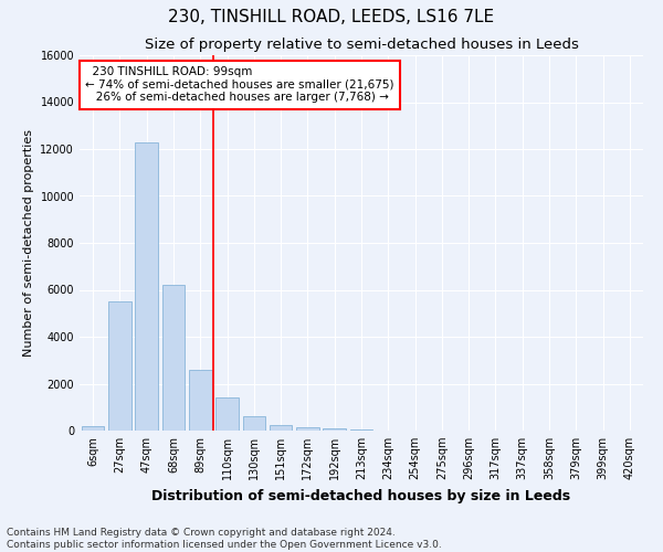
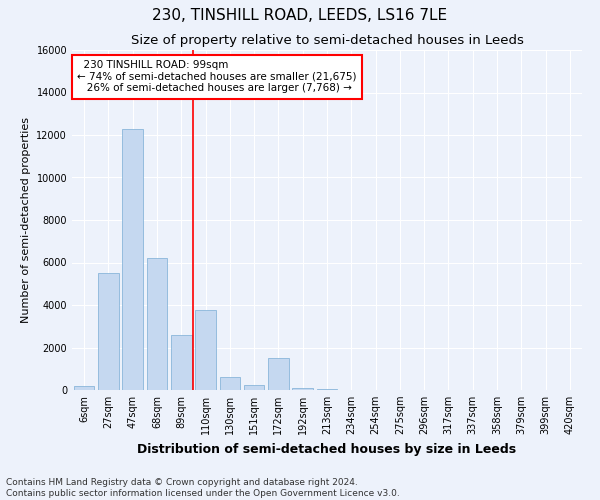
110sqm: 1400 -> 3750
172sqm: 150 -> 1500
